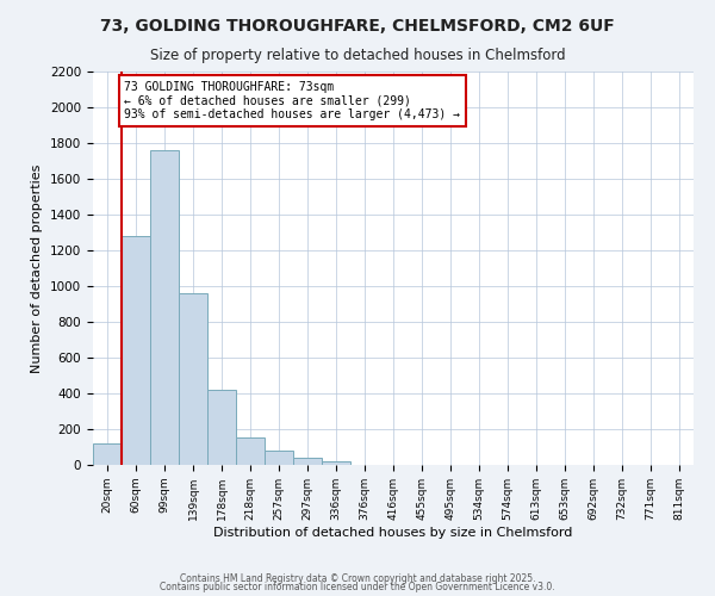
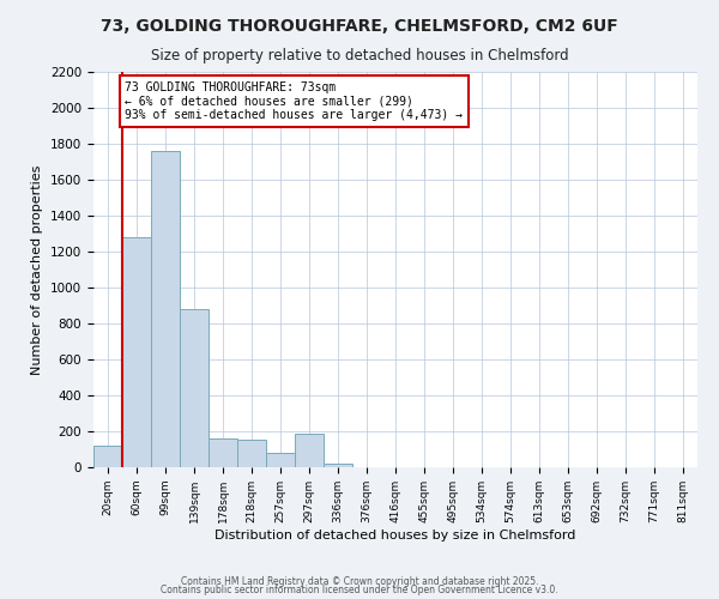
139sqm: 960 -> 880
178sqm: 420 -> 160
297sqm: 40 -> 190
